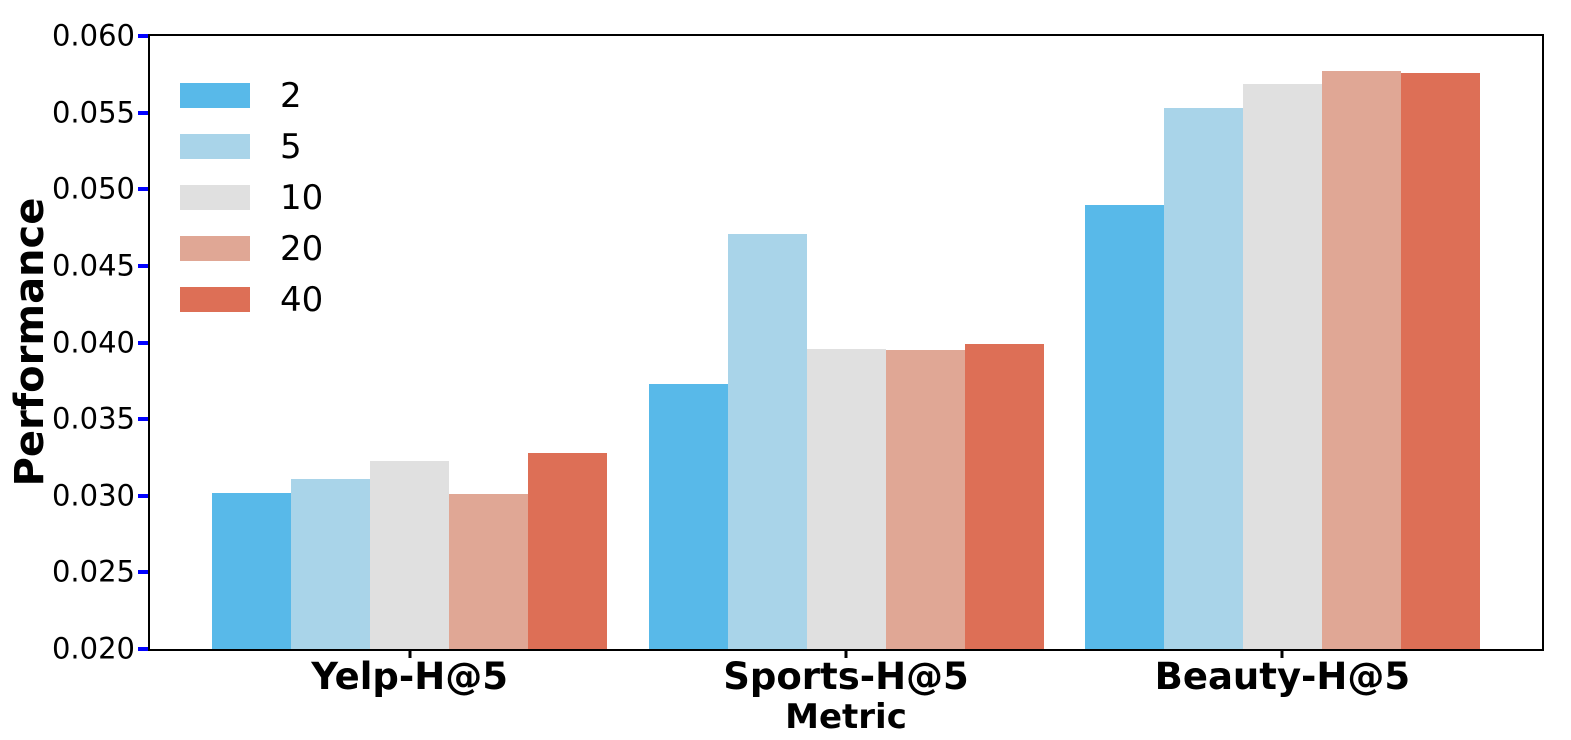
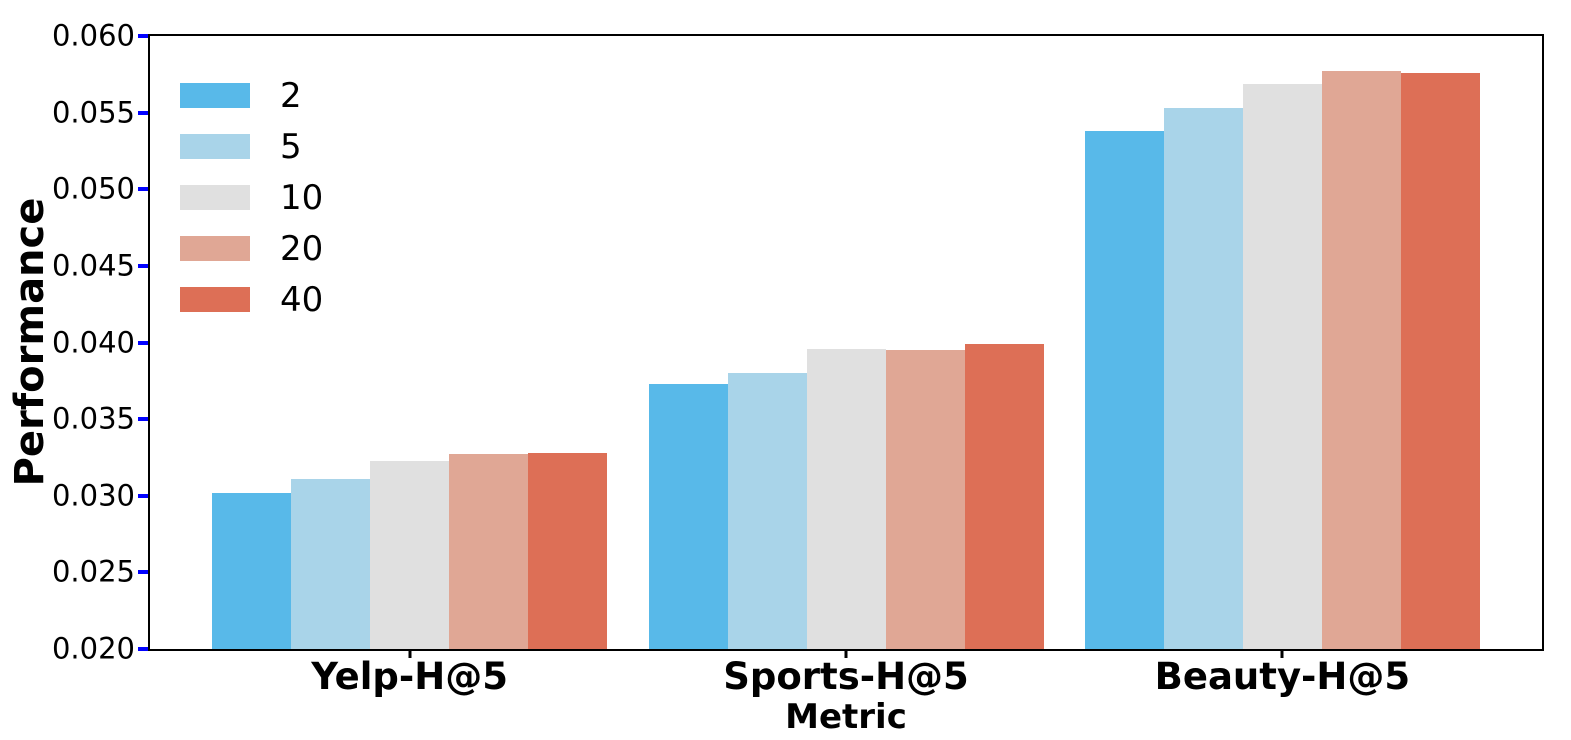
20/Yelp-H@5: 0.0301 -> 0.0327
5/Sports-H@5: 0.0471 -> 0.0380
2/Beauty-H@5: 0.0490 -> 0.0538
